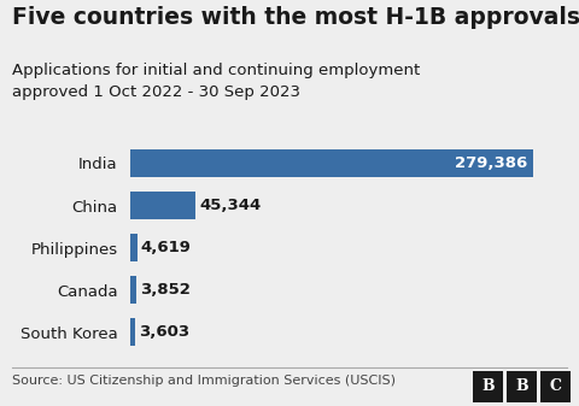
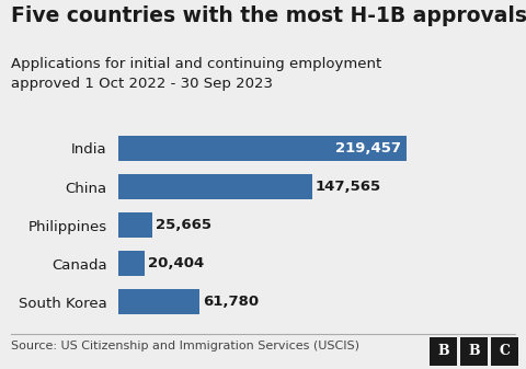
India: 279,386 -> 219,457
China: 45,344 -> 147,565
Philippines: 4,619 -> 25,665
Canada: 3,852 -> 20,404
South Korea: 3,603 -> 61,780
